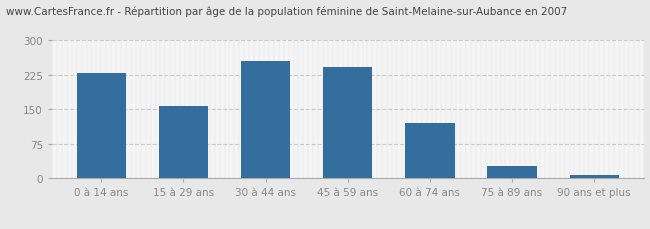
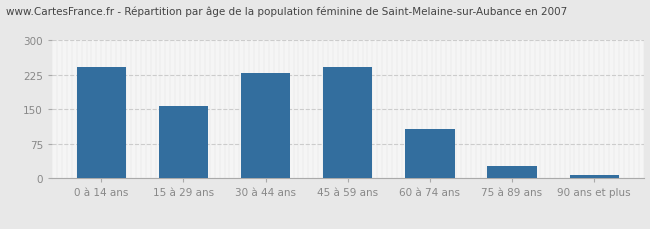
0 à 14 ans: 230 -> 242
30 à 44 ans: 255 -> 229
60 à 74 ans: 120 -> 108
